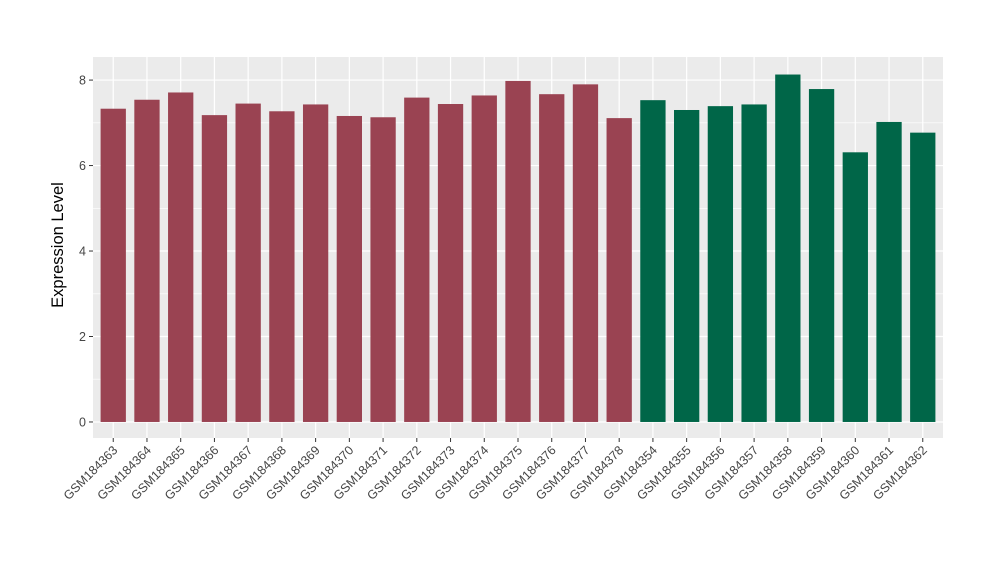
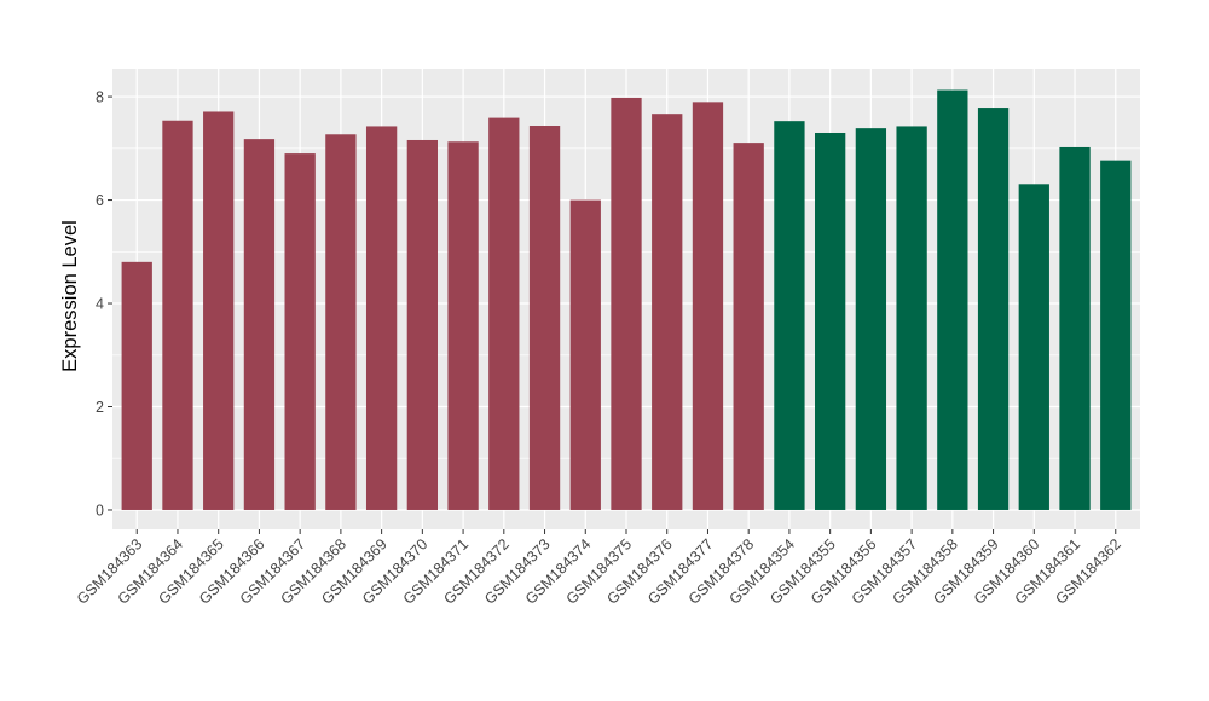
GSM184363: 7.3 -> 4.8
GSM184367: 7.5 -> 6.9
GSM184374: 7.6 -> 6.0
